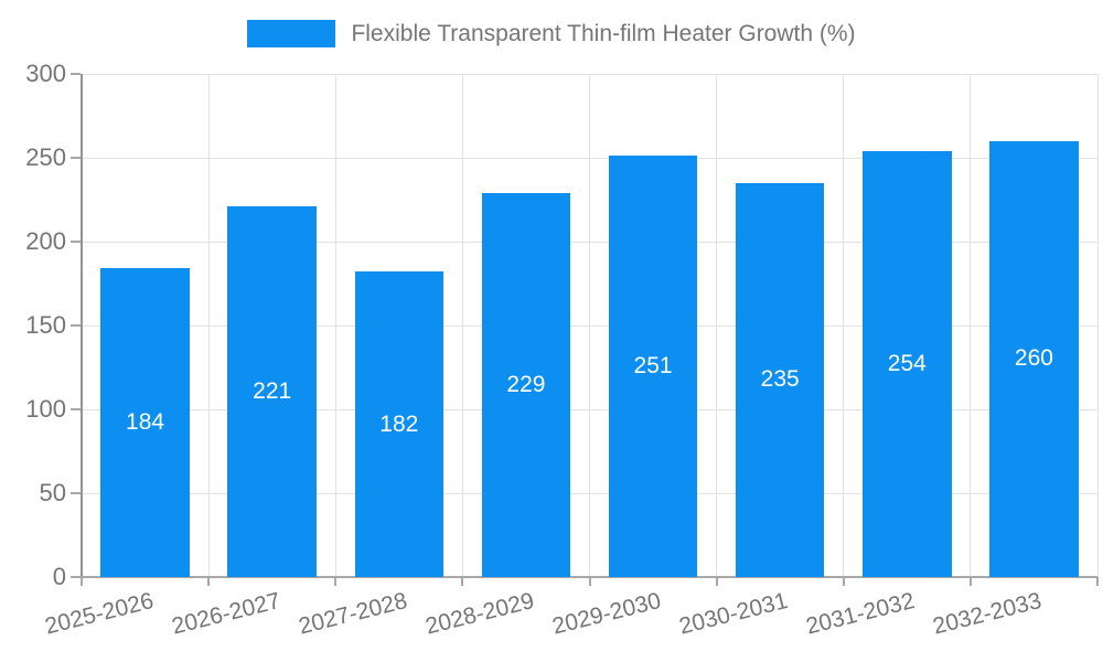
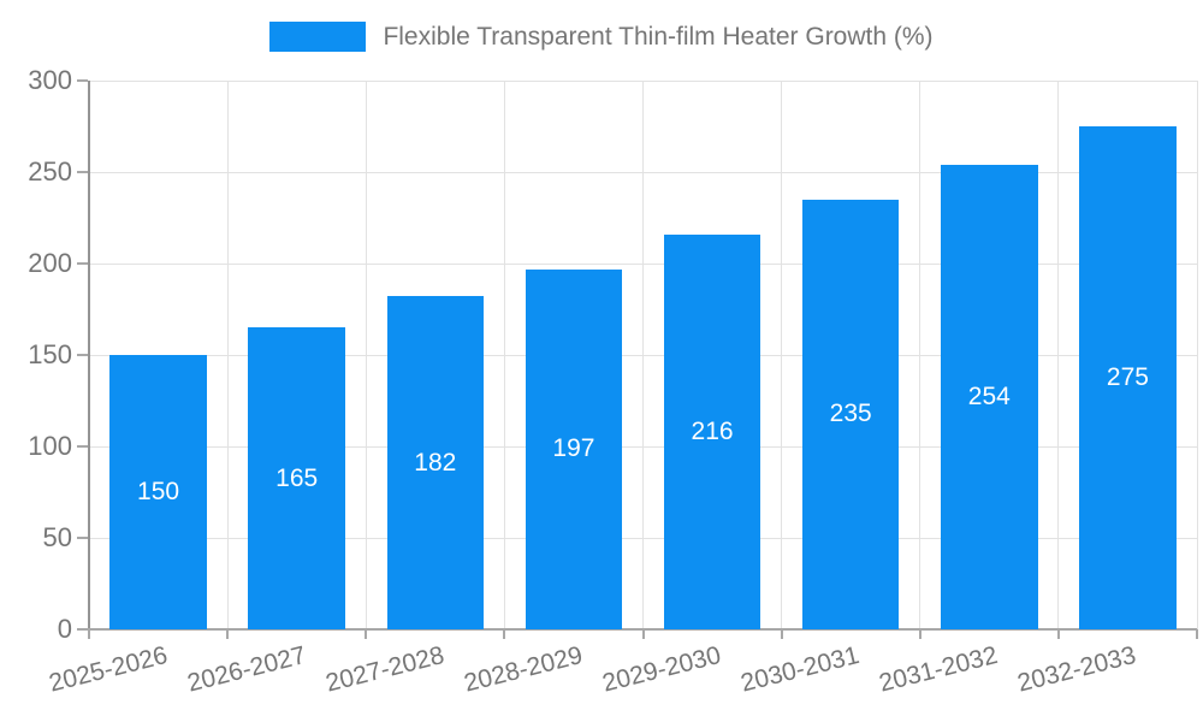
2025-2026: 184 -> 150
2026-2027: 221 -> 165
2028-2029: 229 -> 197
2029-2030: 251 -> 216
2032-2033: 260 -> 275
